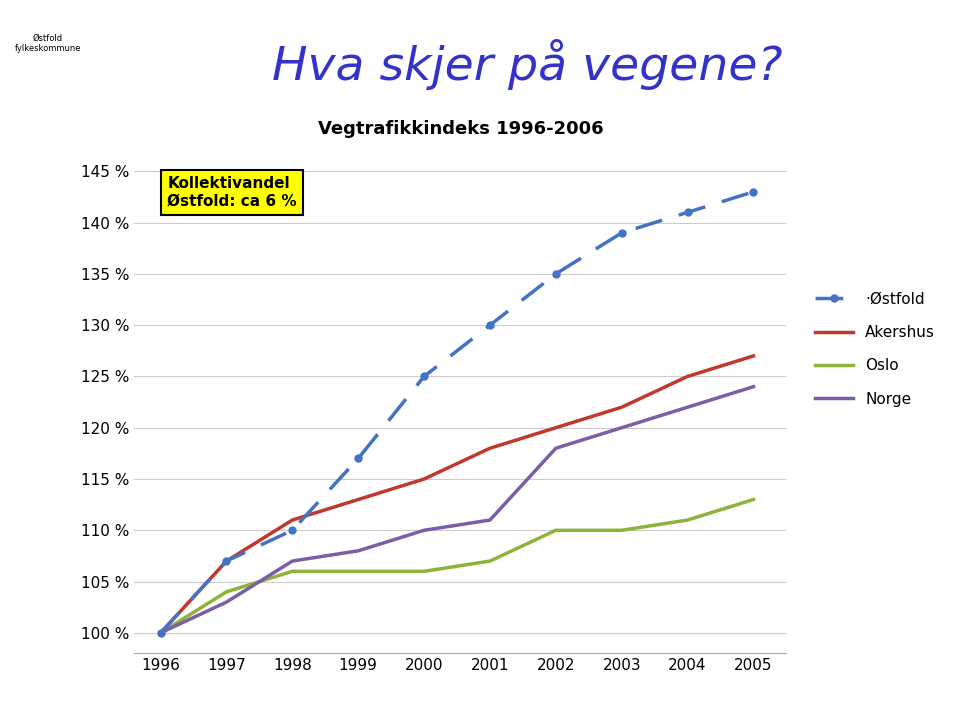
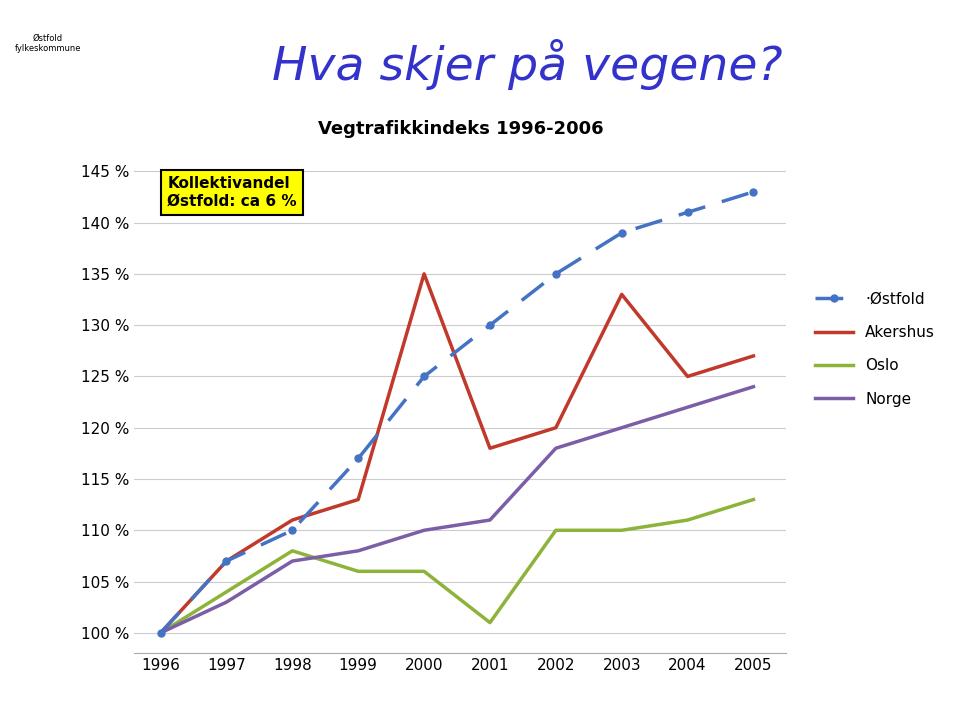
Oslo/1998: 106 % -> 108 %
Akershus/2000: 115 % -> 135 %
Oslo/2001: 107 % -> 101 %
Akershus/2003: 122 % -> 133 %
